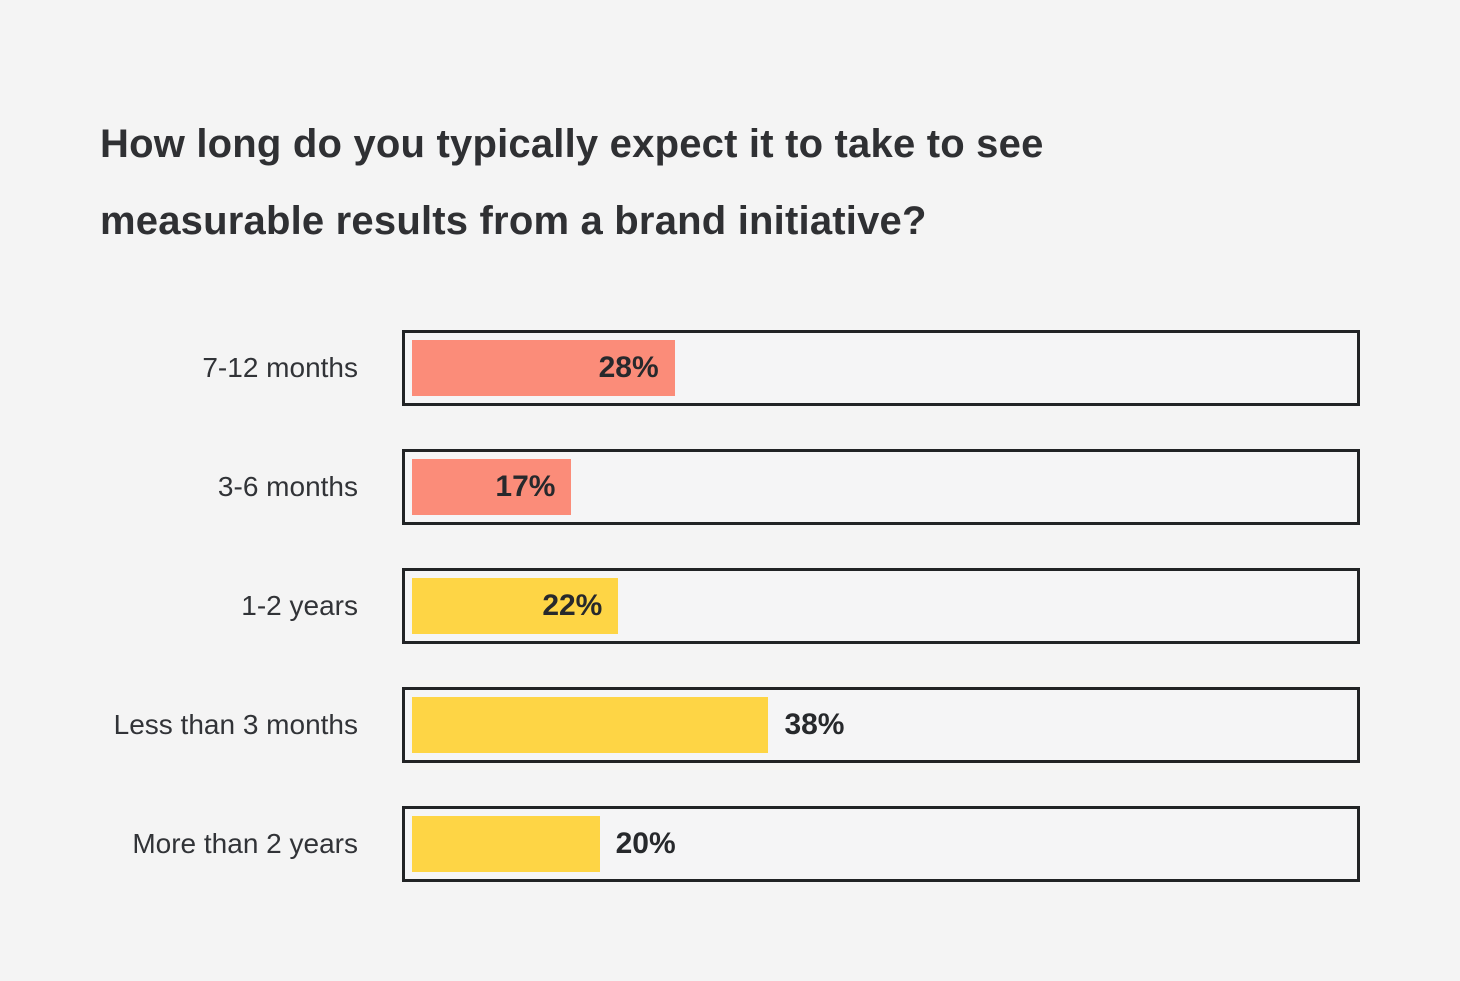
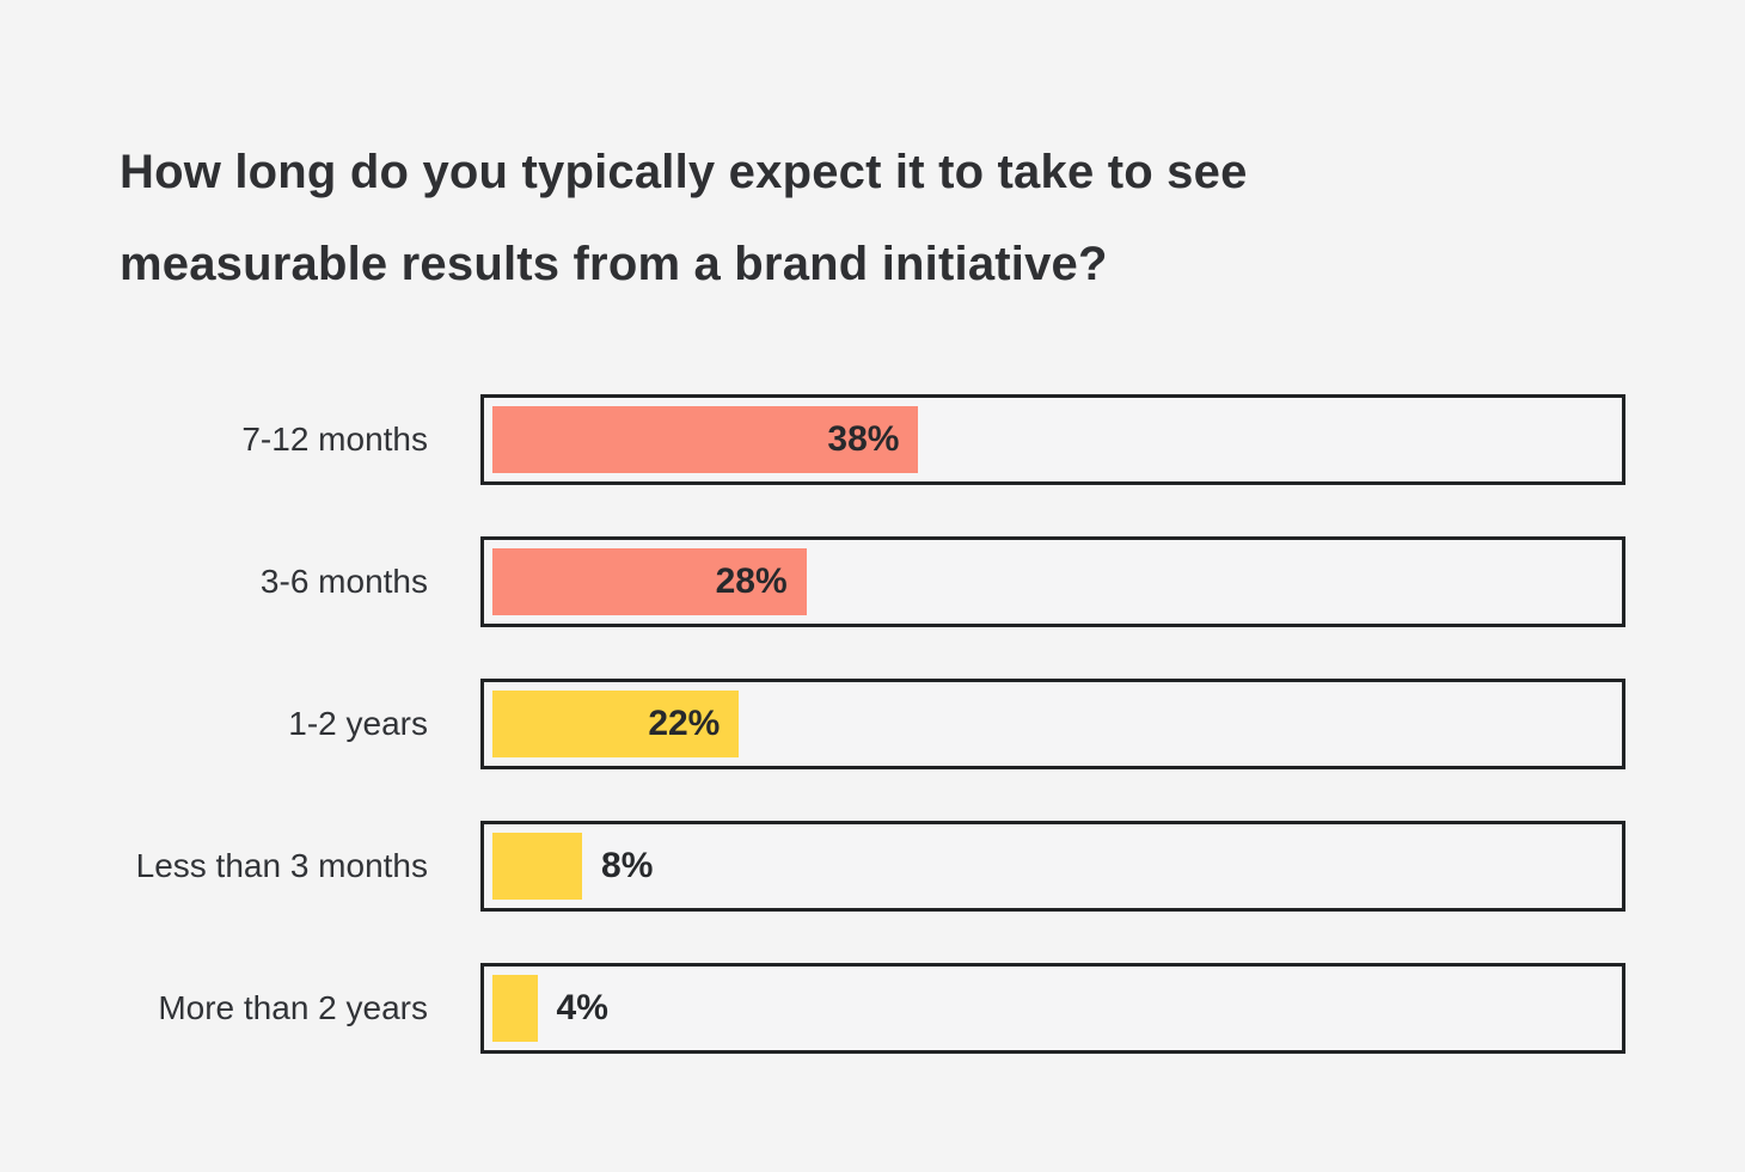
7-12 months: 28% -> 38%
3-6 months: 17% -> 28%
Less than 3 months: 38% -> 8%
More than 2 years: 20% -> 4%
